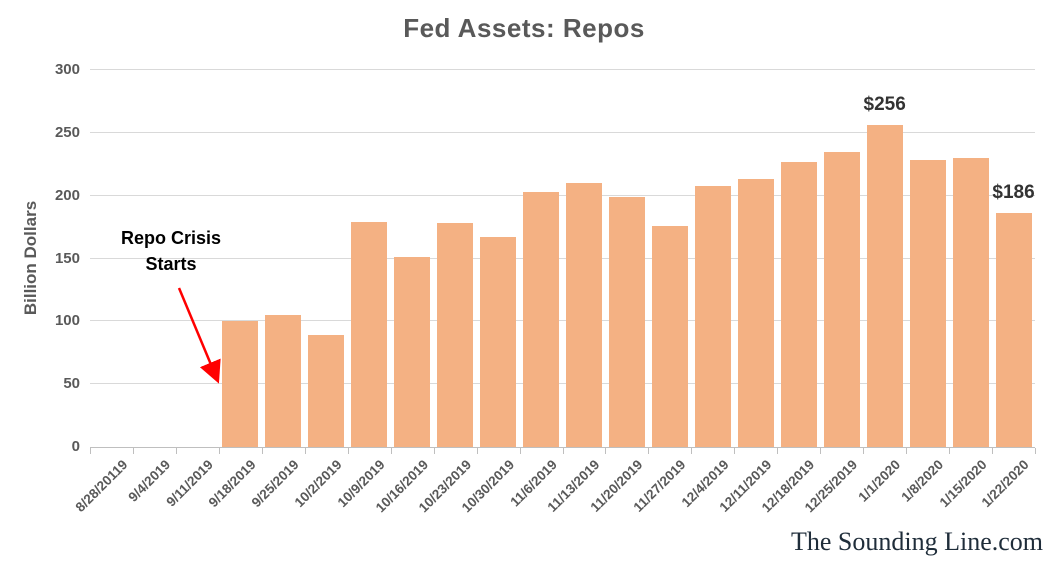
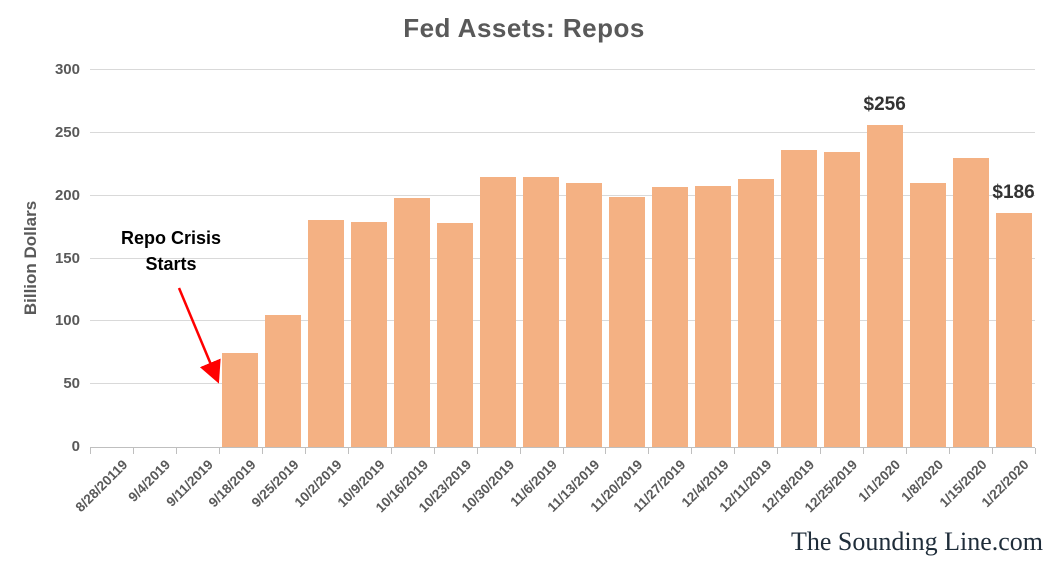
9/18/2019: 100 -> 75
10/2/2019: 89 -> 181
10/16/2019: 151 -> 198
10/30/2019: 167 -> 215
11/6/2019: 203 -> 215
11/27/2019: 176 -> 207
12/18/2019: 227 -> 236
1/8/2020: 228 -> 210
